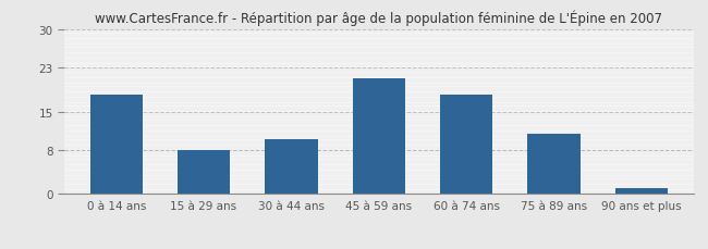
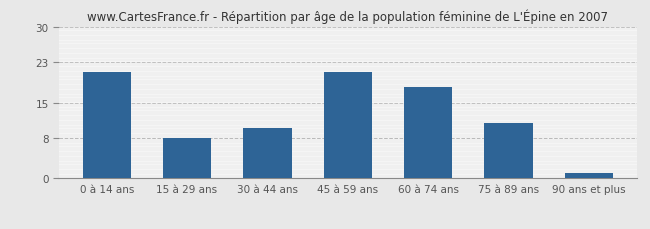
0 à 14 ans: 18 -> 21
